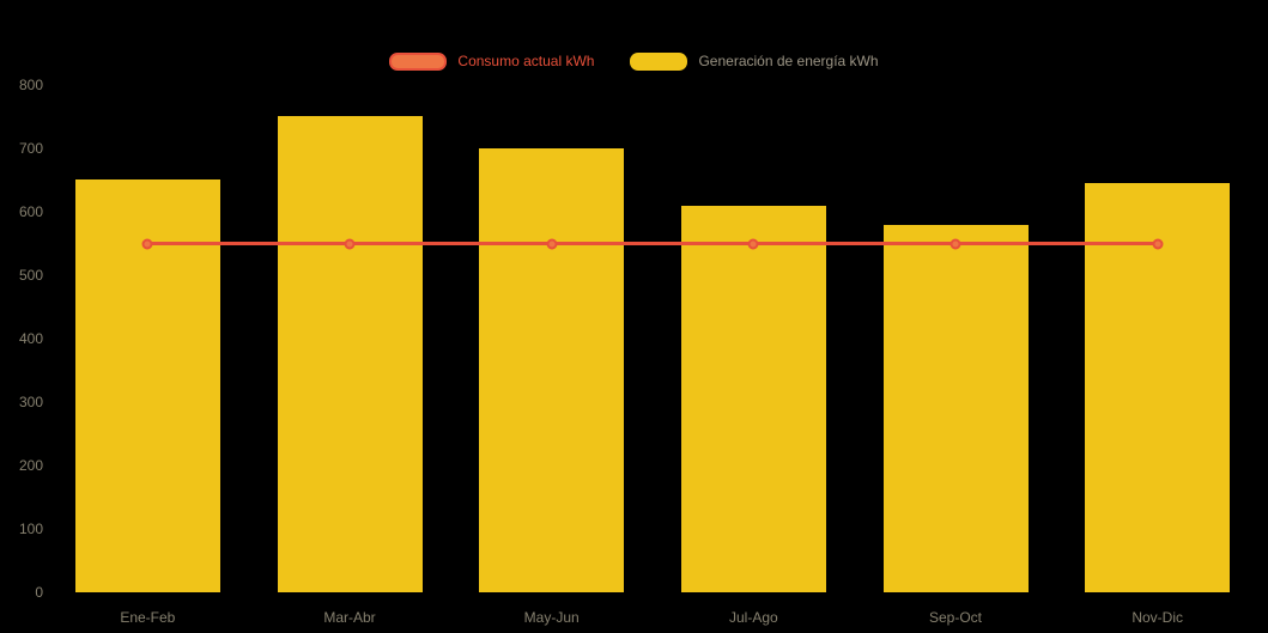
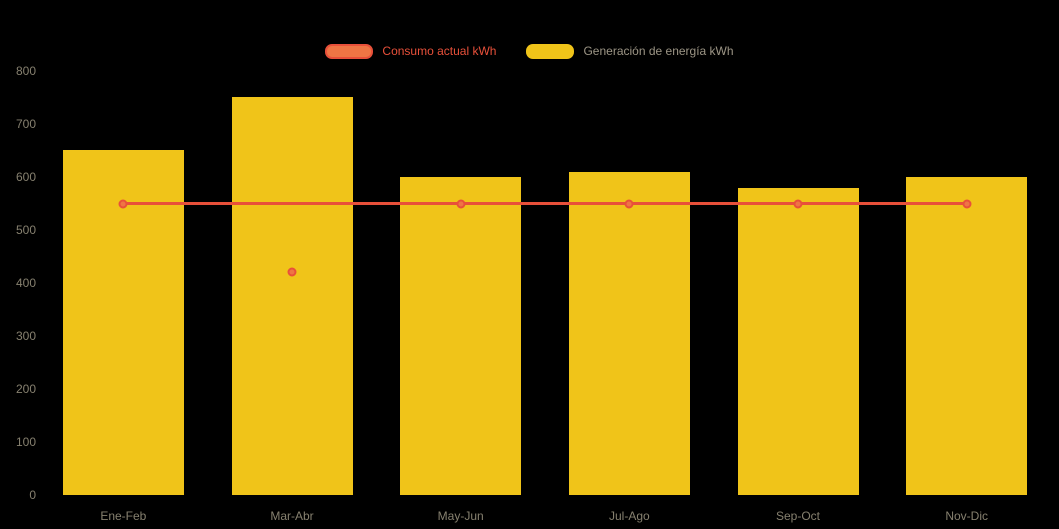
Consumo actual kWh/Mar-Abr: 550 -> 420
Generación de energía kWh/May-Jun: 700 -> 600
Generación de energía kWh/Nov-Dic: 640 -> 600
